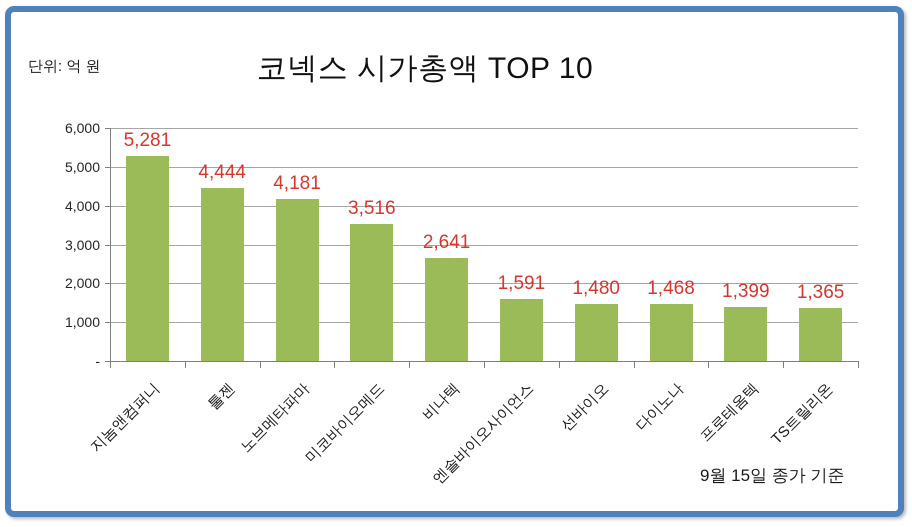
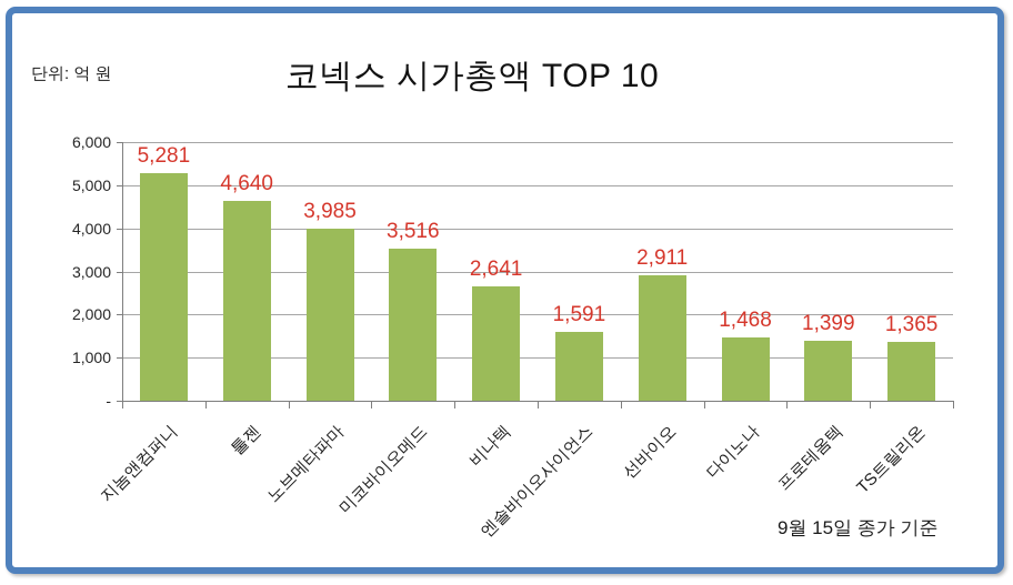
툴젠: 4,444 -> 4,640
노브메타파마: 4,181 -> 3,985
선바이오: 1,480 -> 2,911
